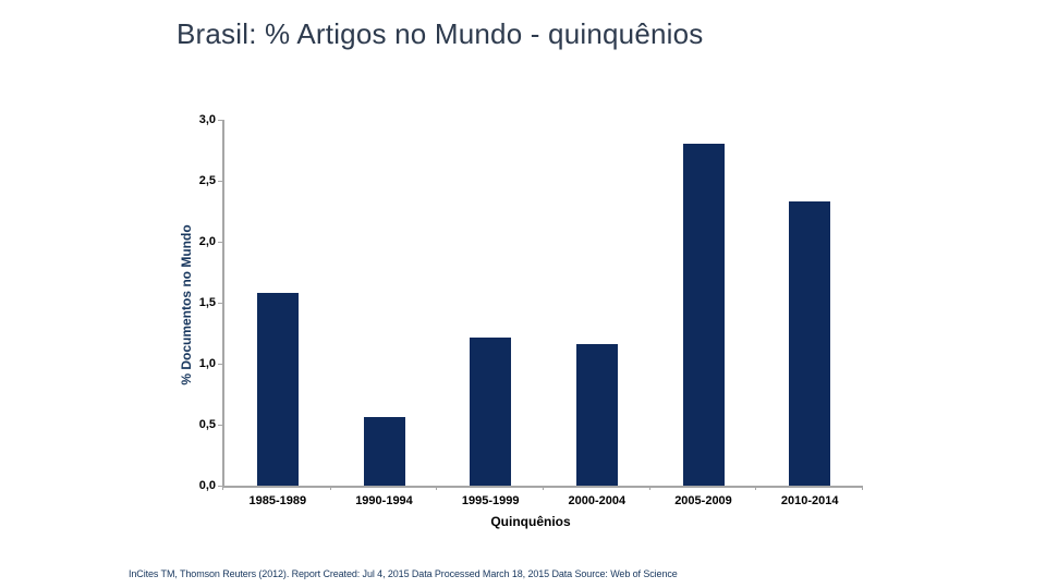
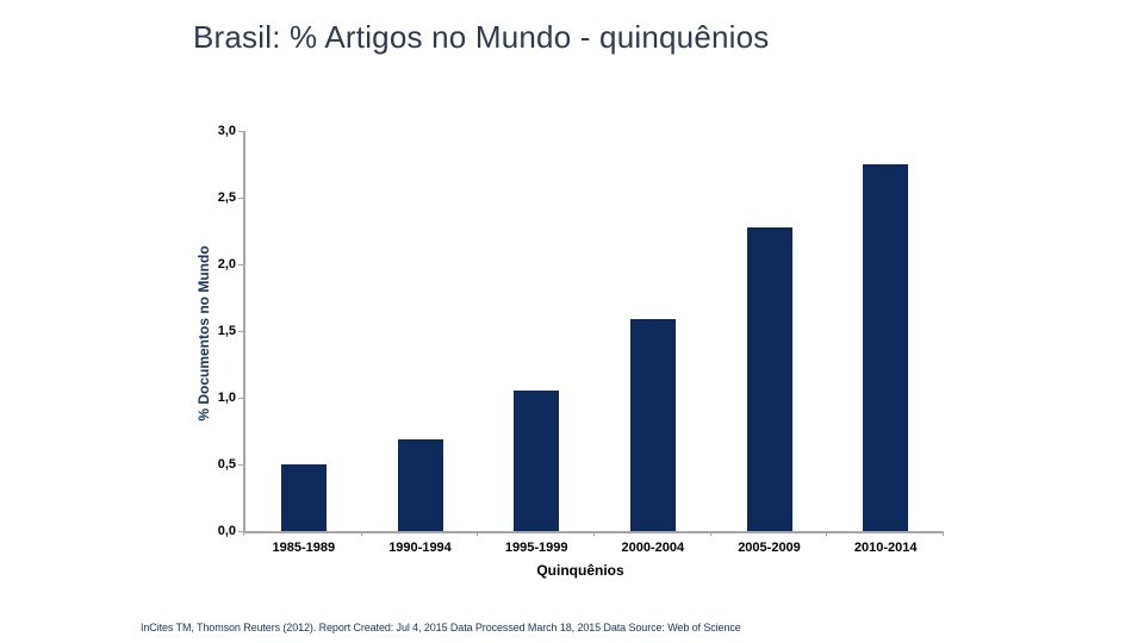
1985-1989: 1,58 -> 0,50
1990-1994: 0,56 -> 0,69
1995-1999: 1,21 -> 1,05
2000-2004: 1,16 -> 1,59
2005-2009: 2,80 -> 2,28
2010-2014: 2,33 -> 2,75
